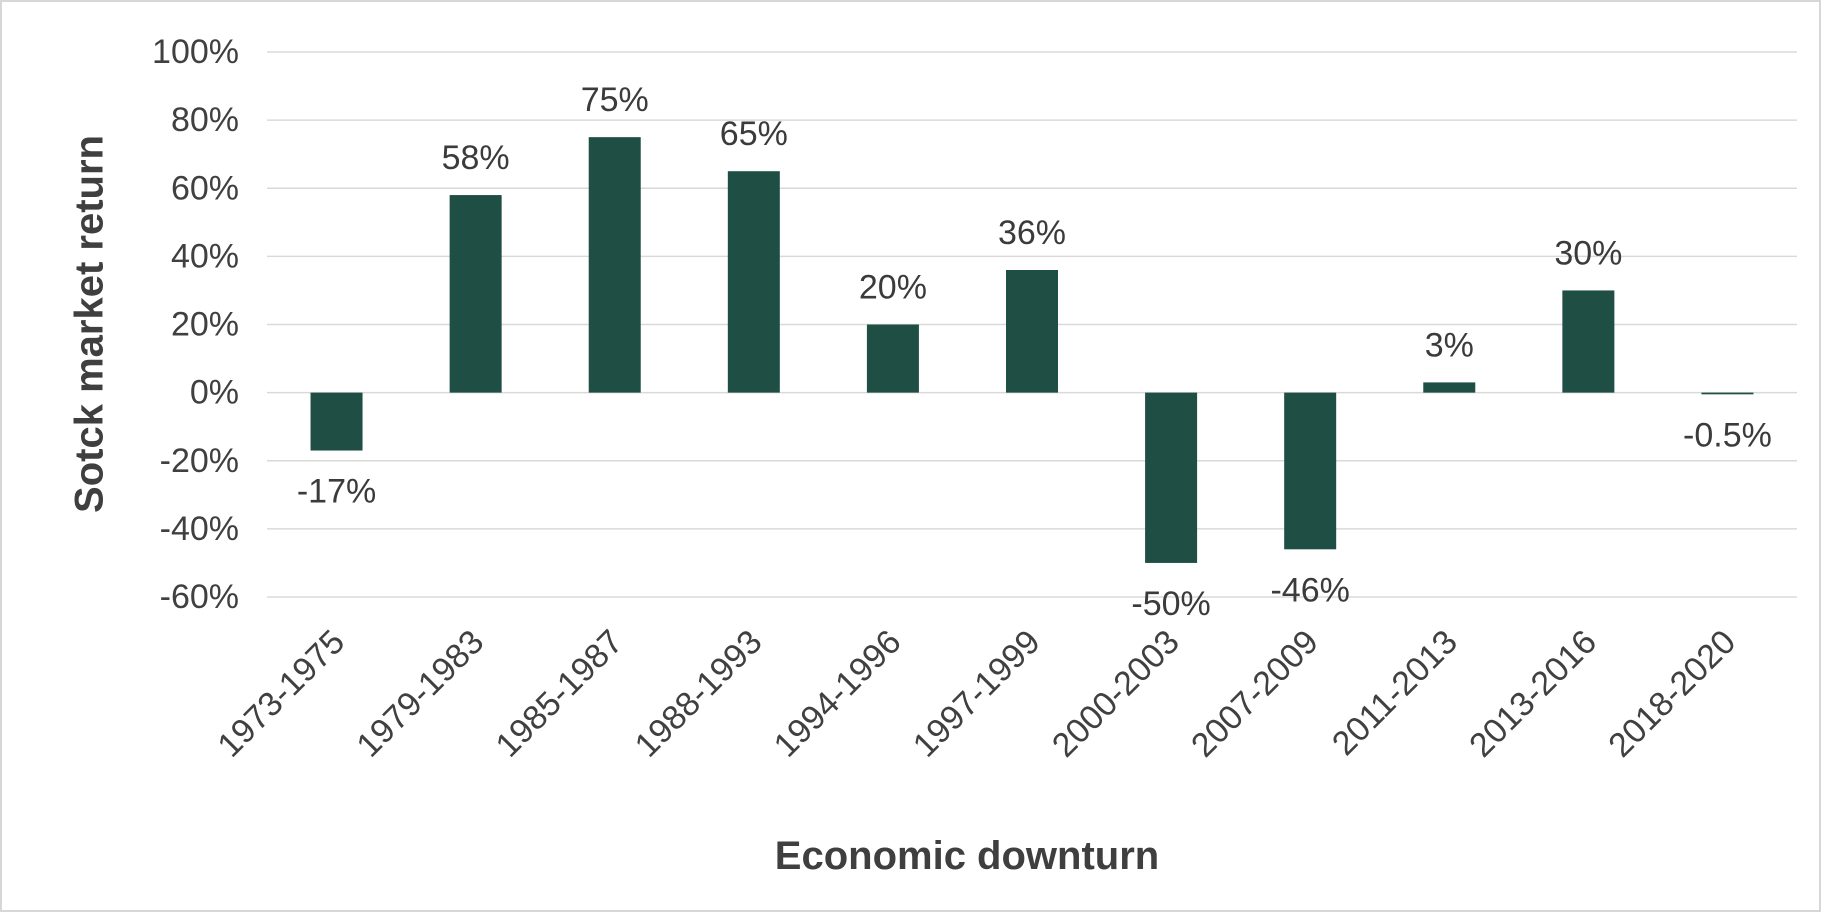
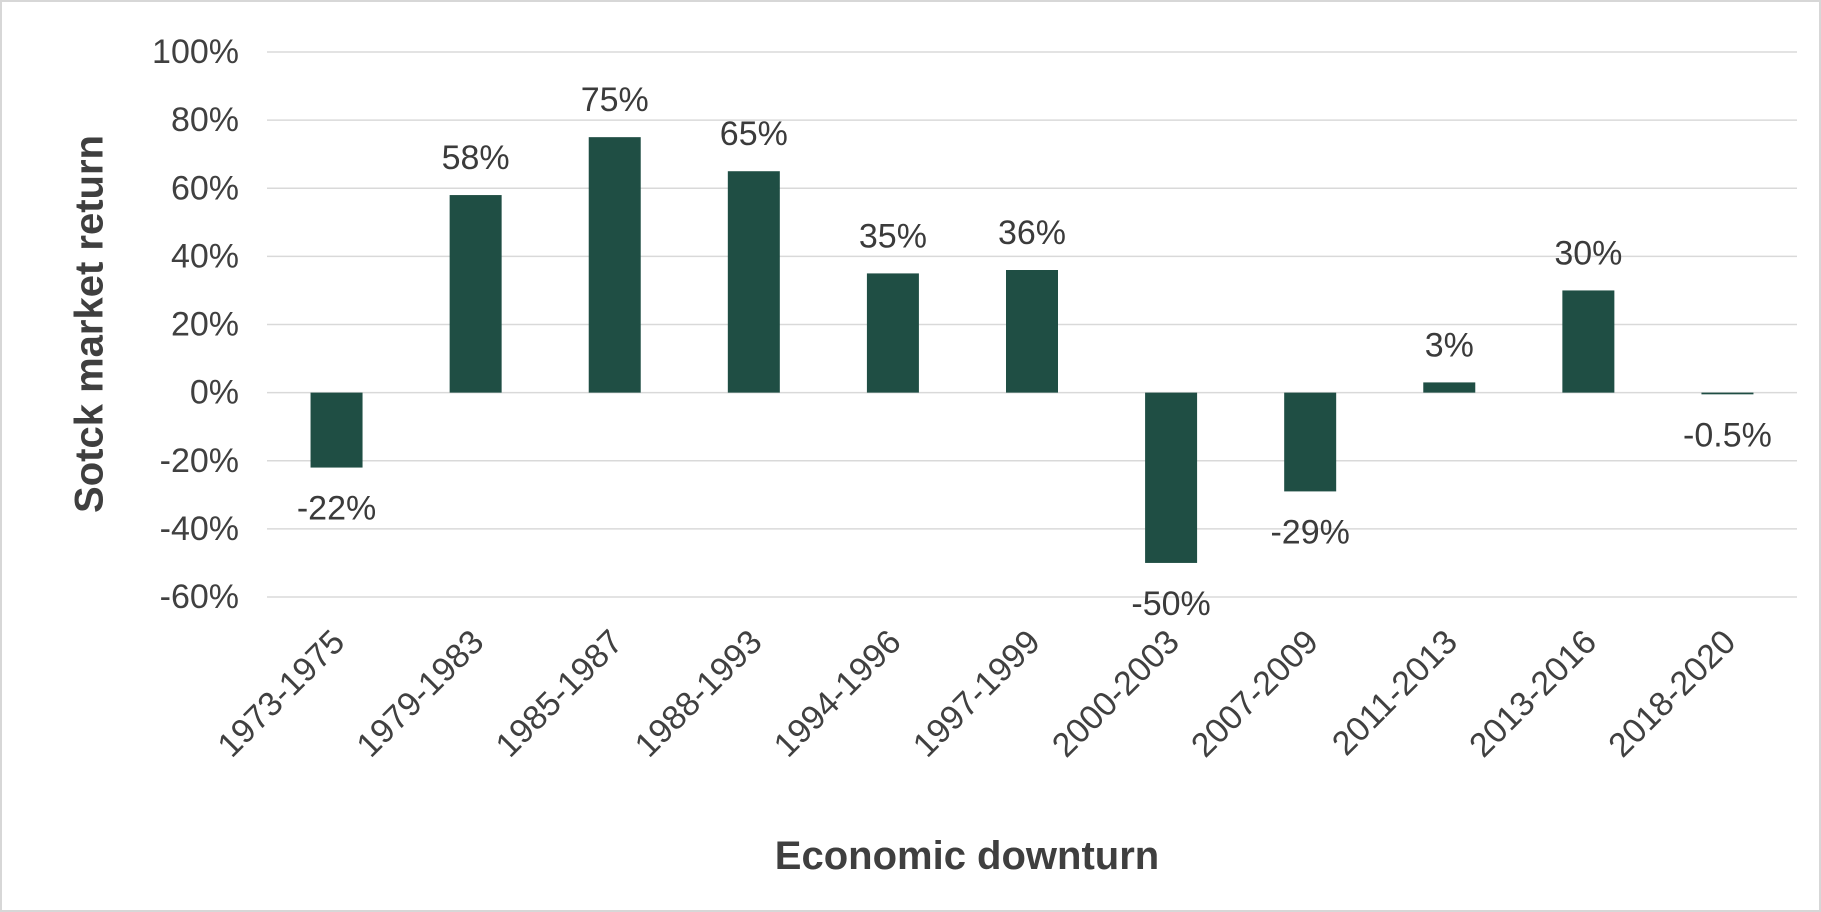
1973-1975: -17% -> -22%
1994-1996: 20% -> 35%
2007-2009: -46% -> -29%
